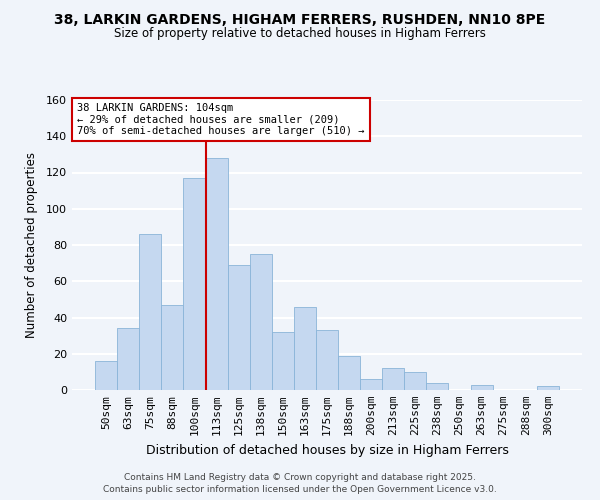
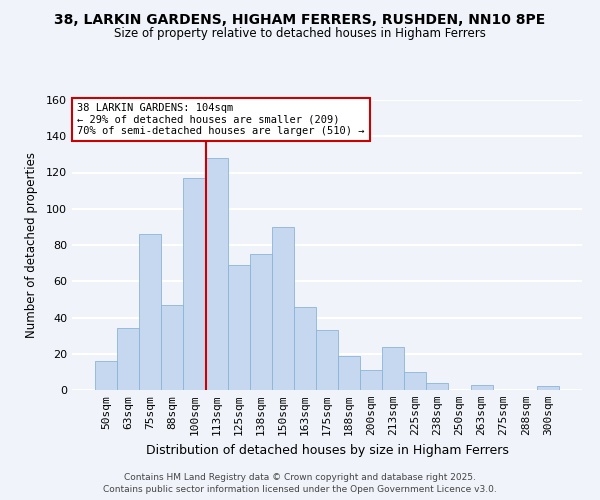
150sqm: 32 -> 90
200sqm: 6 -> 11
213sqm: 12 -> 24
